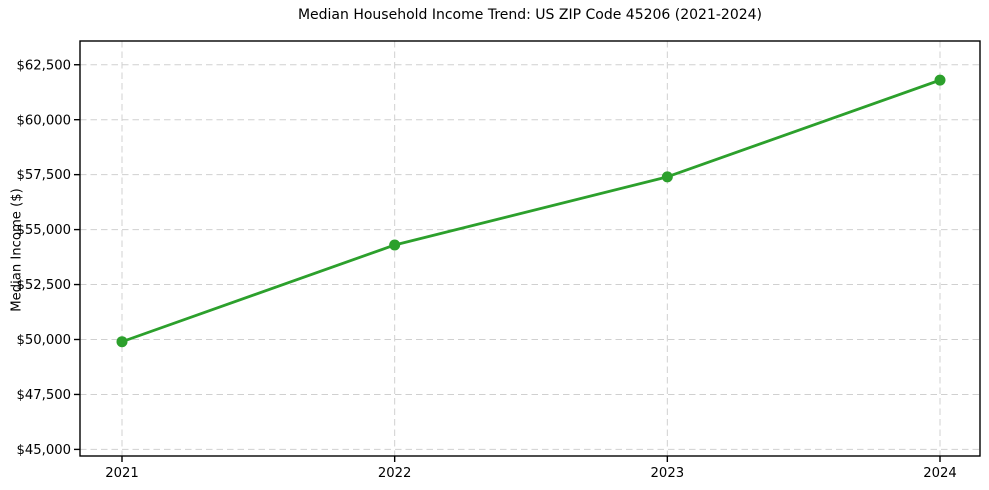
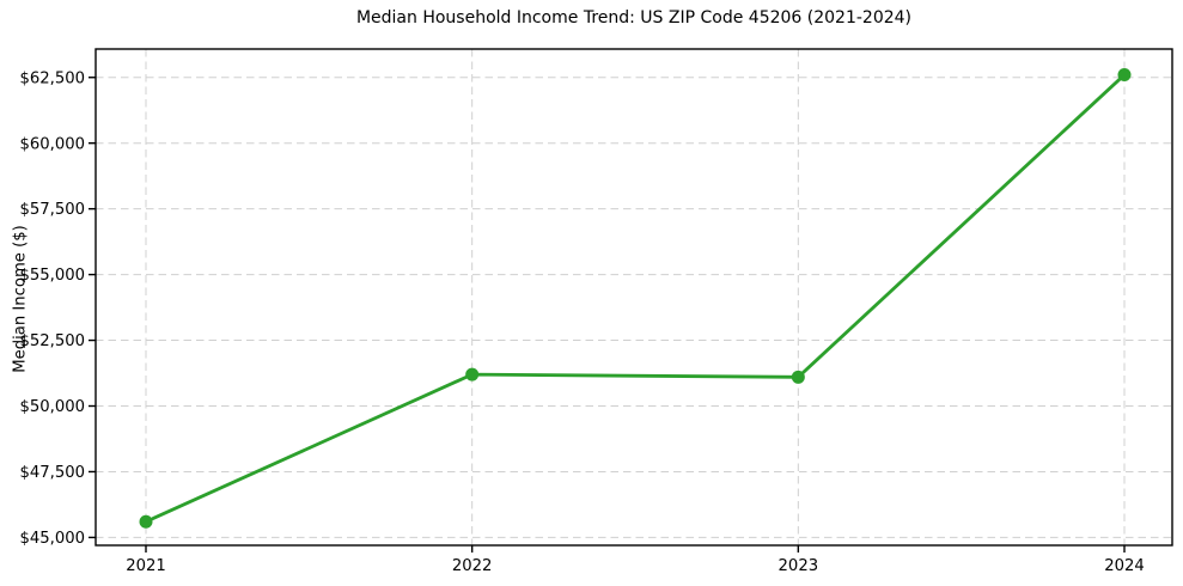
2021: $49900 -> $45600
2022: $54300 -> $51200
2023: $57400 -> $51100
2024: $61800 -> $62600
